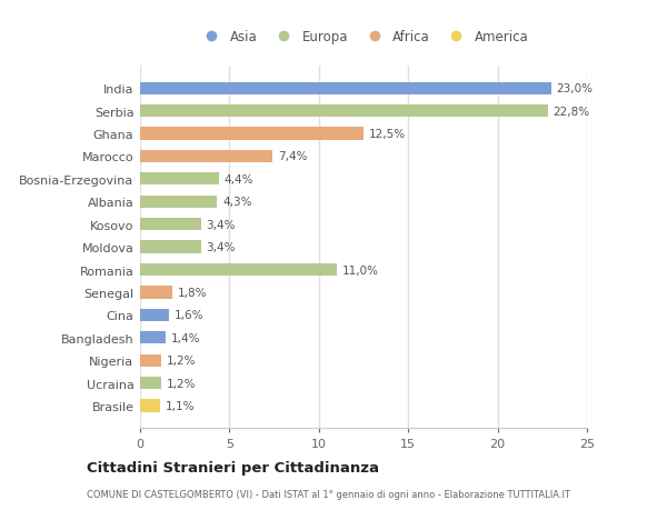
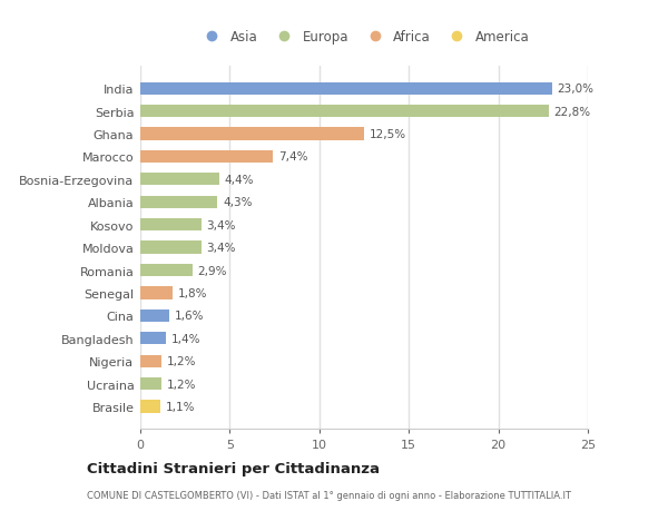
Romania: 11,0% -> 2,9%
